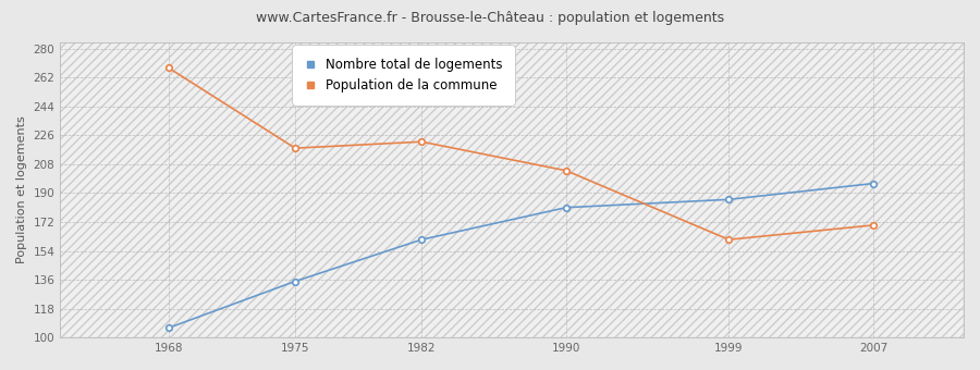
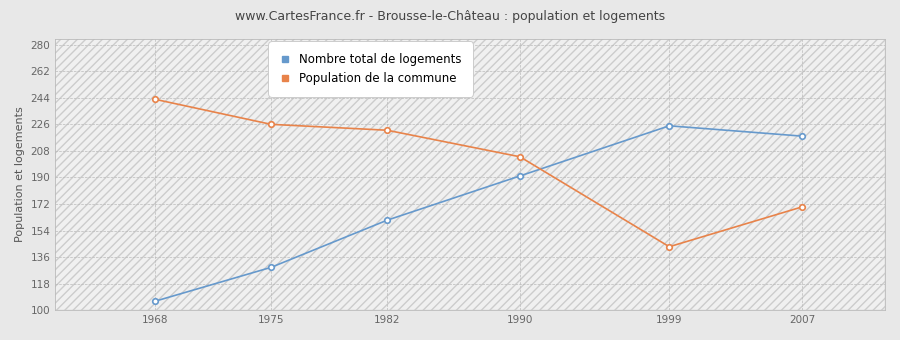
Population de la commune/1968: 268 -> 243
Nombre total de logements/1975: 135 -> 129
Population de la commune/1975: 218 -> 226
Nombre total de logements/1990: 181 -> 191
Nombre total de logements/1999: 186 -> 225
Population de la commune/1999: 161 -> 143
Nombre total de logements/2007: 196 -> 218
